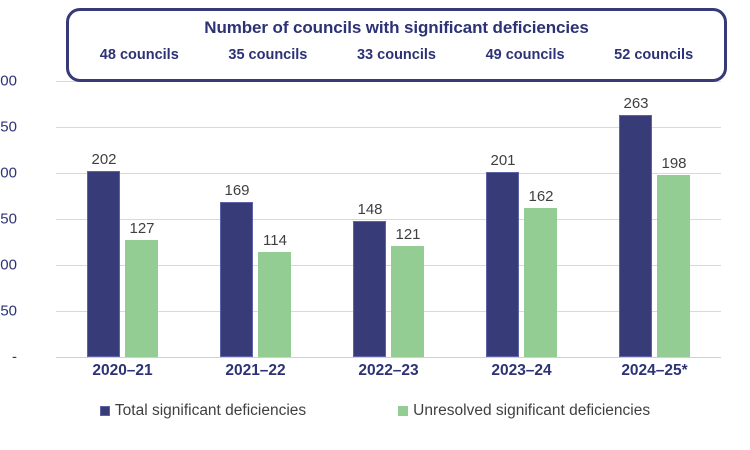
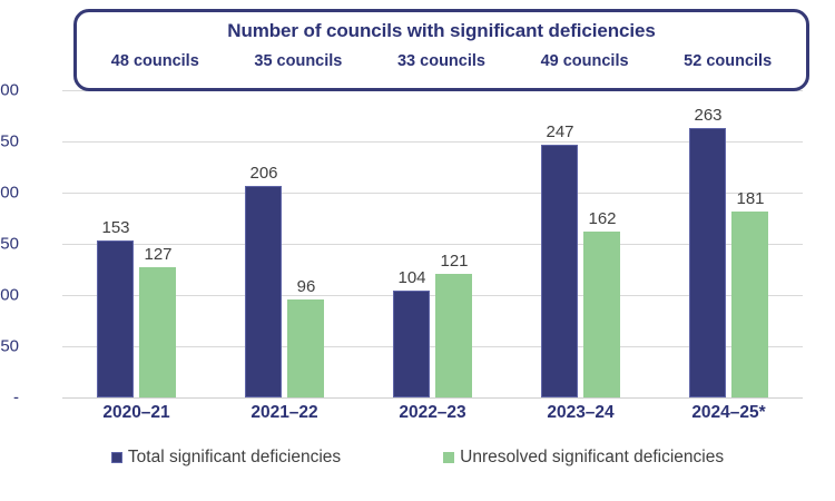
Total significant deficiencies/2020–21: 202 -> 153
Total significant deficiencies/2021–22: 169 -> 206
Unresolved significant deficiencies/2021–22: 114 -> 96
Total significant deficiencies/2022–23: 148 -> 104
Total significant deficiencies/2023–24: 201 -> 247
Unresolved significant deficiencies/2024–25*: 198 -> 181
